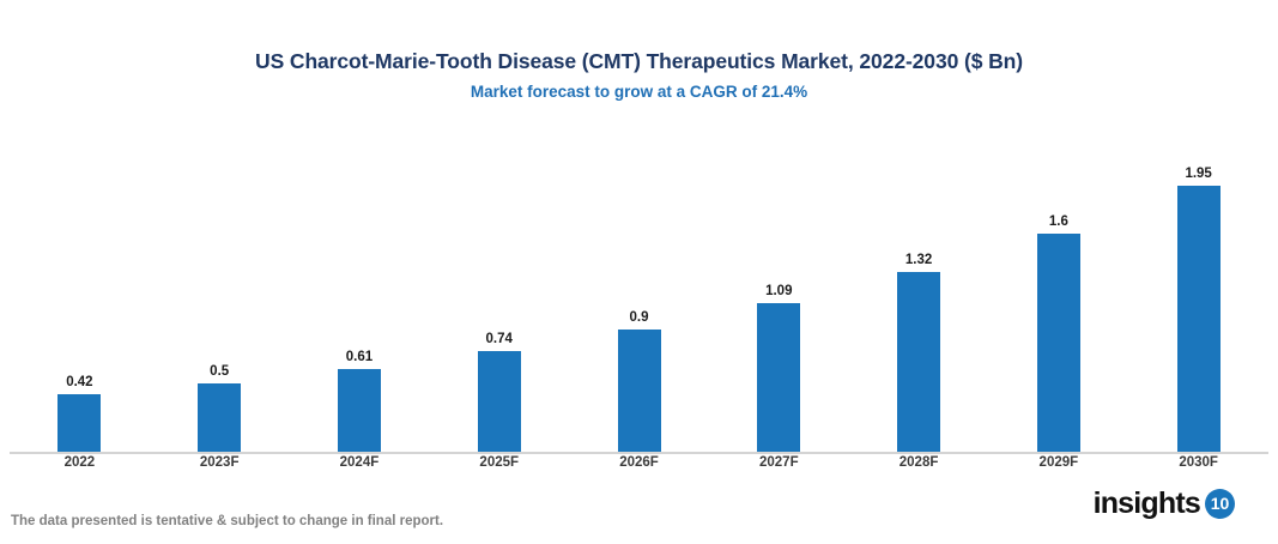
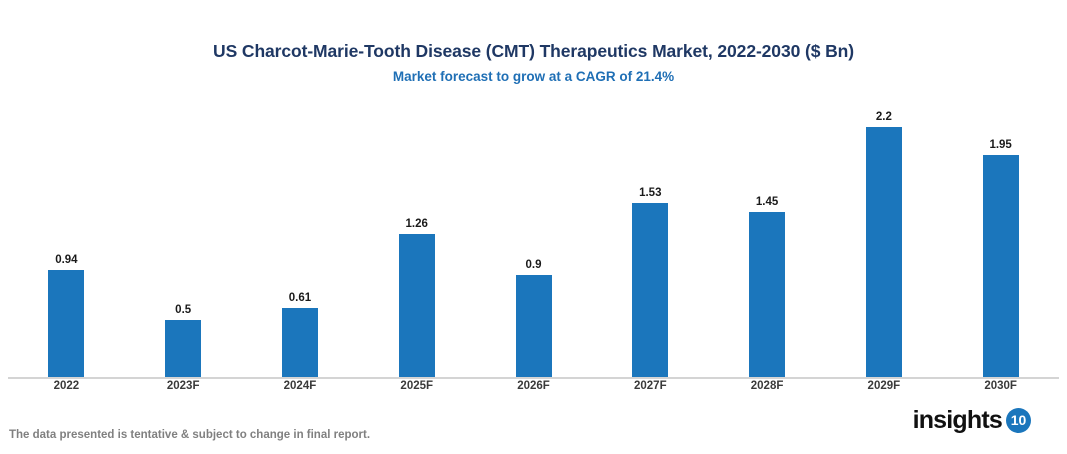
2022: 0.42 -> 0.94
2025F: 0.74 -> 1.26
2027F: 1.09 -> 1.53
2028F: 1.32 -> 1.45
2029F: 1.6 -> 2.2
